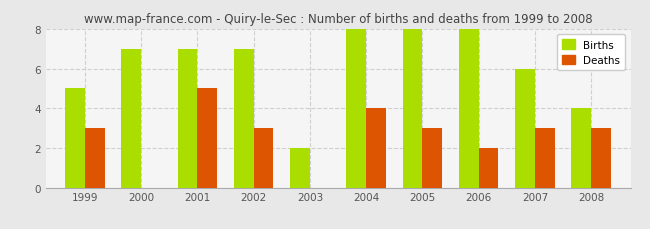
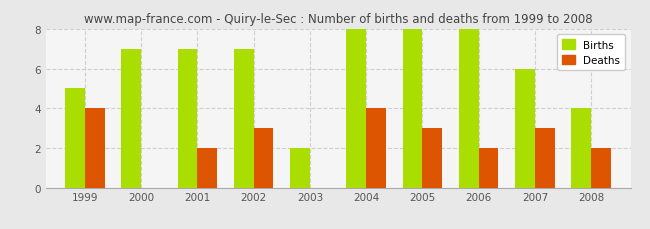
Deaths/1999: 3 -> 4
Deaths/2001: 5 -> 2
Deaths/2008: 3 -> 2
